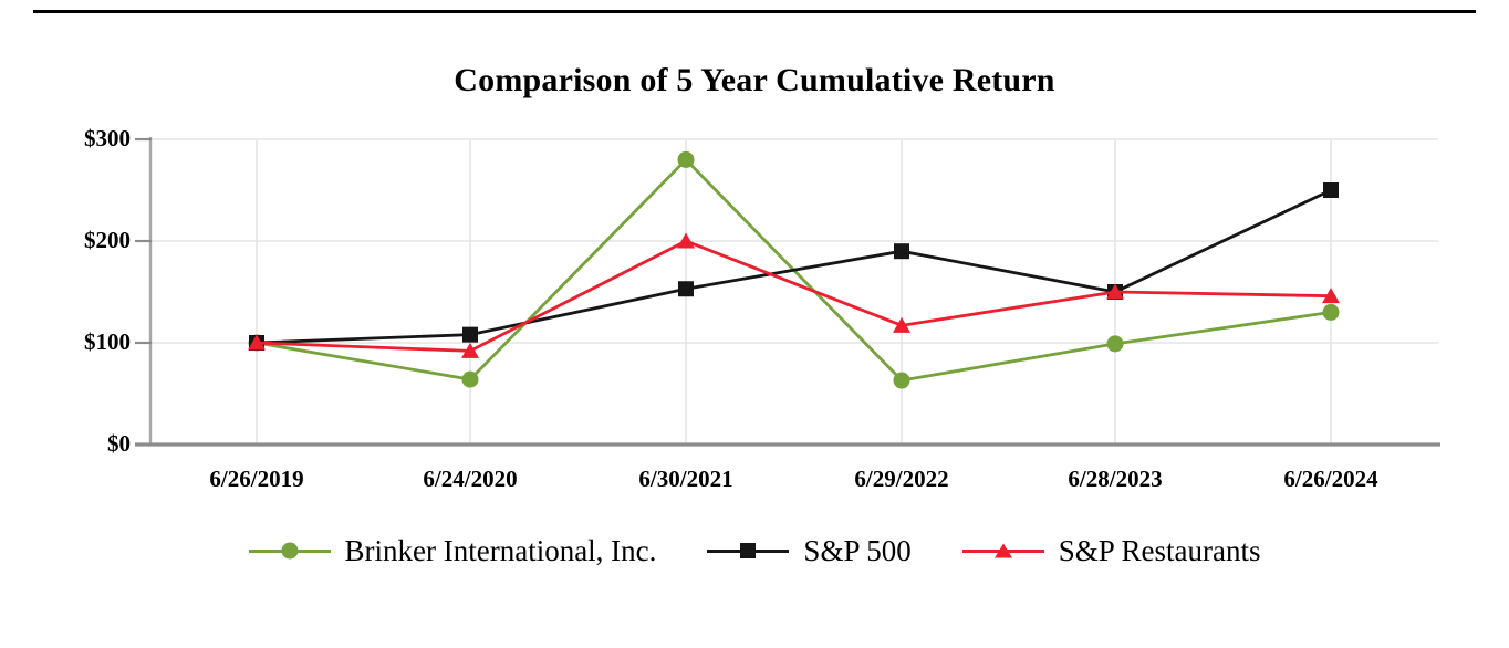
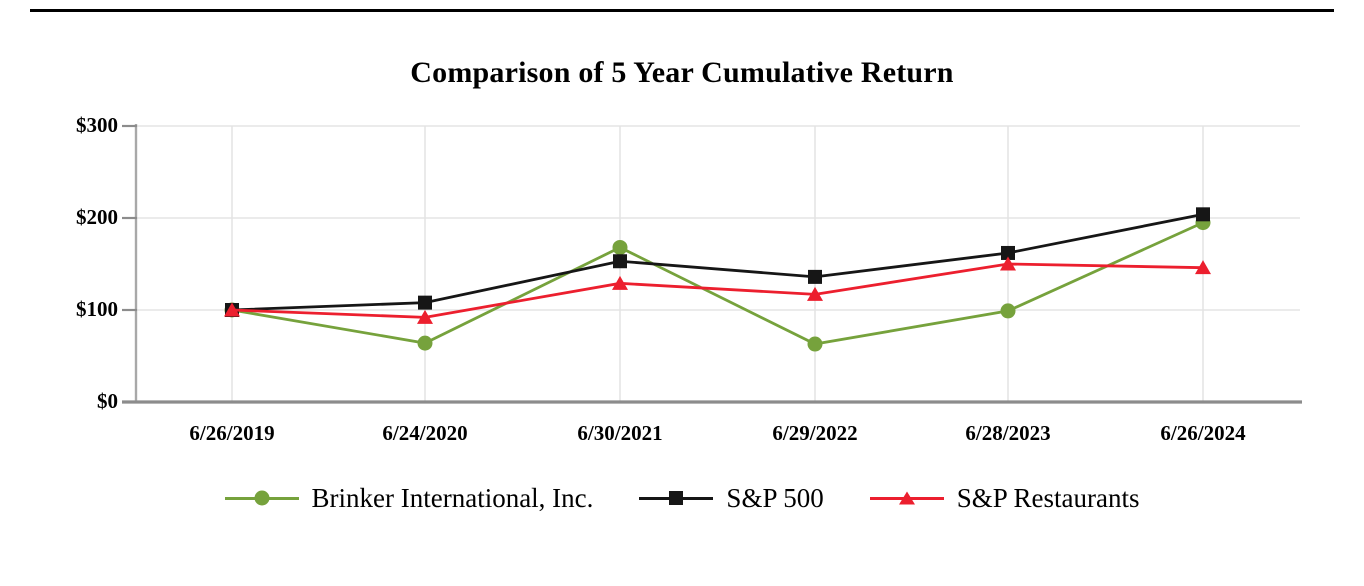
Brinker International, Inc./6/30/2021: $280 -> $170
S&P Restaurants/6/30/2021: $200 -> $130
S&P 500/6/29/2022: $190 -> $140
S&P 500/6/28/2023: $150 -> $160
Brinker International, Inc./6/26/2024: $130 -> $200
S&P 500/6/26/2024: $250 -> $200
